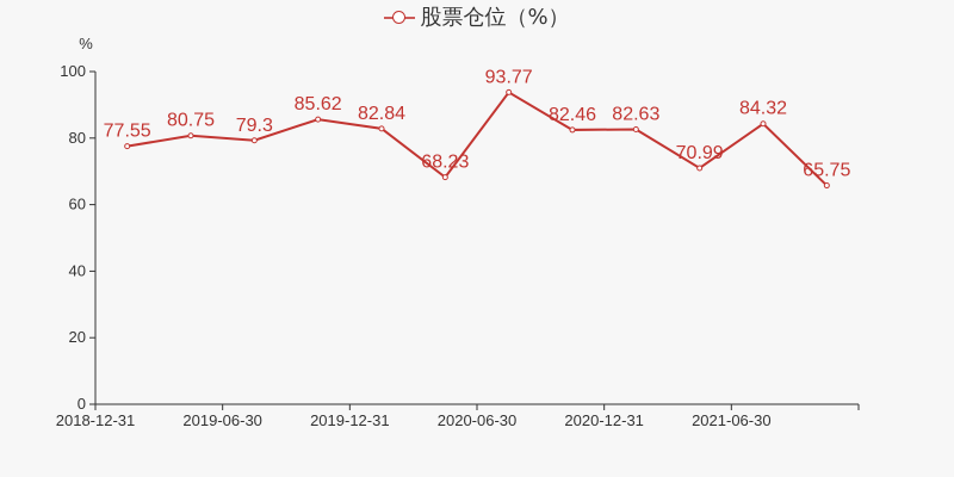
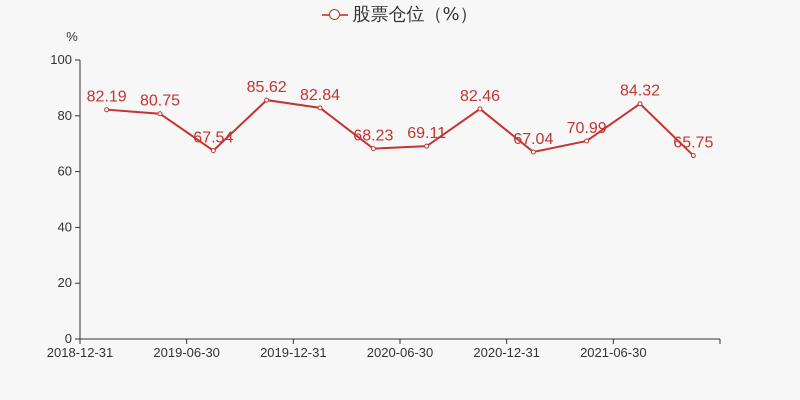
2018-12-31: 77.55 -> 82.19
2019-06-30: 79.3 -> 67.54
2020-06-30: 93.77 -> 69.11
2020-12-31: 82.63 -> 67.04
